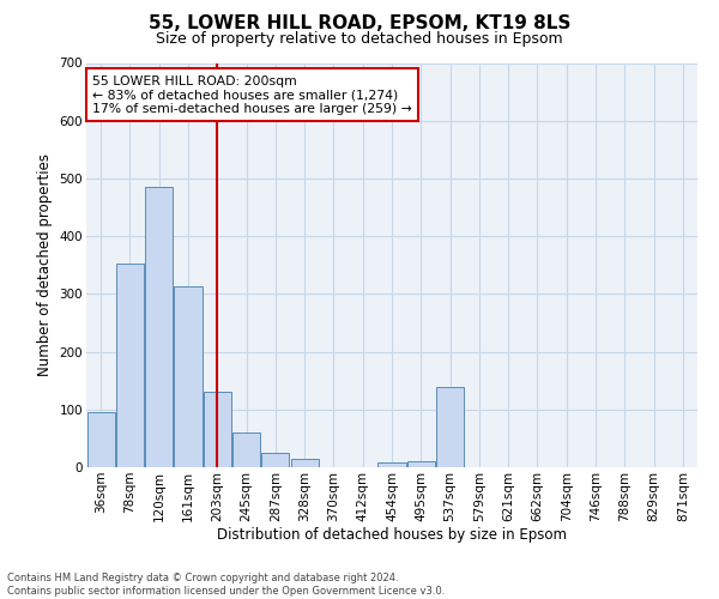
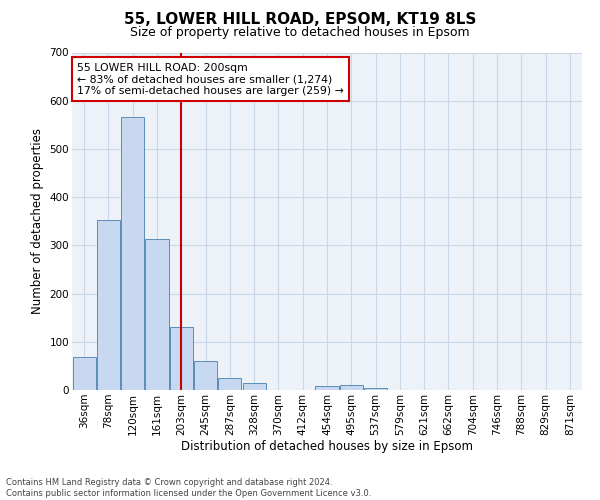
36sqm: 95 -> 68
120sqm: 485 -> 567
537sqm: 140 -> 5
